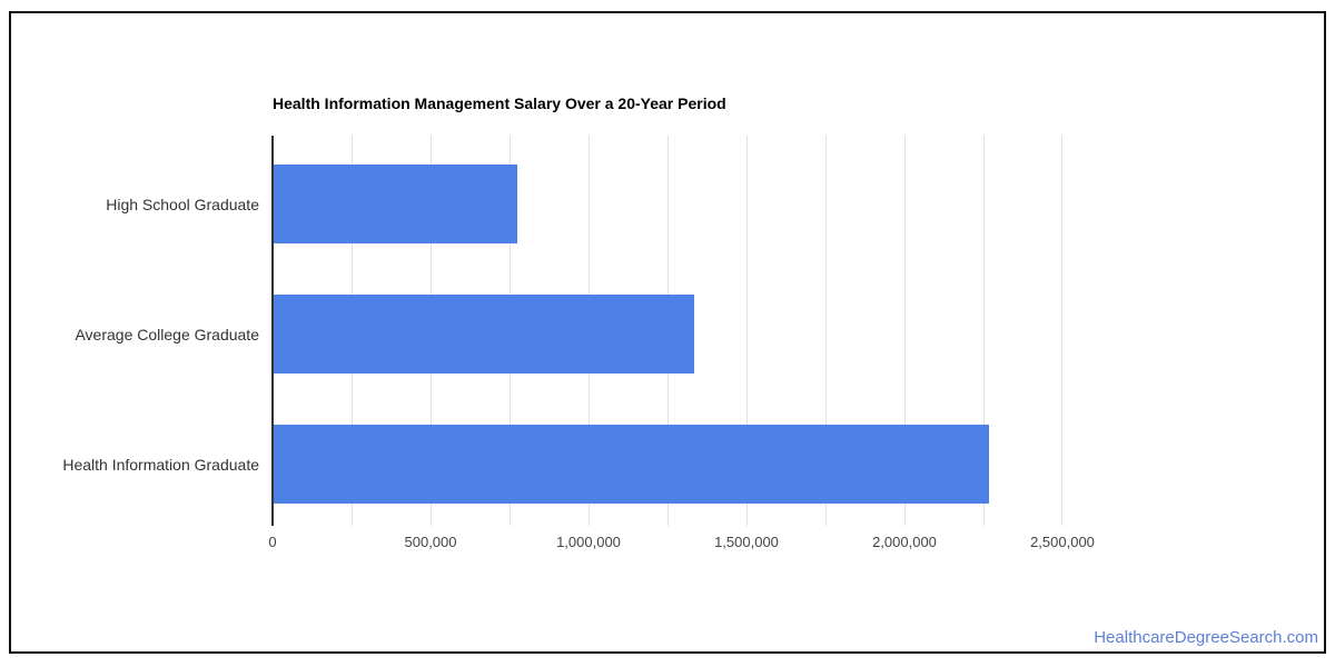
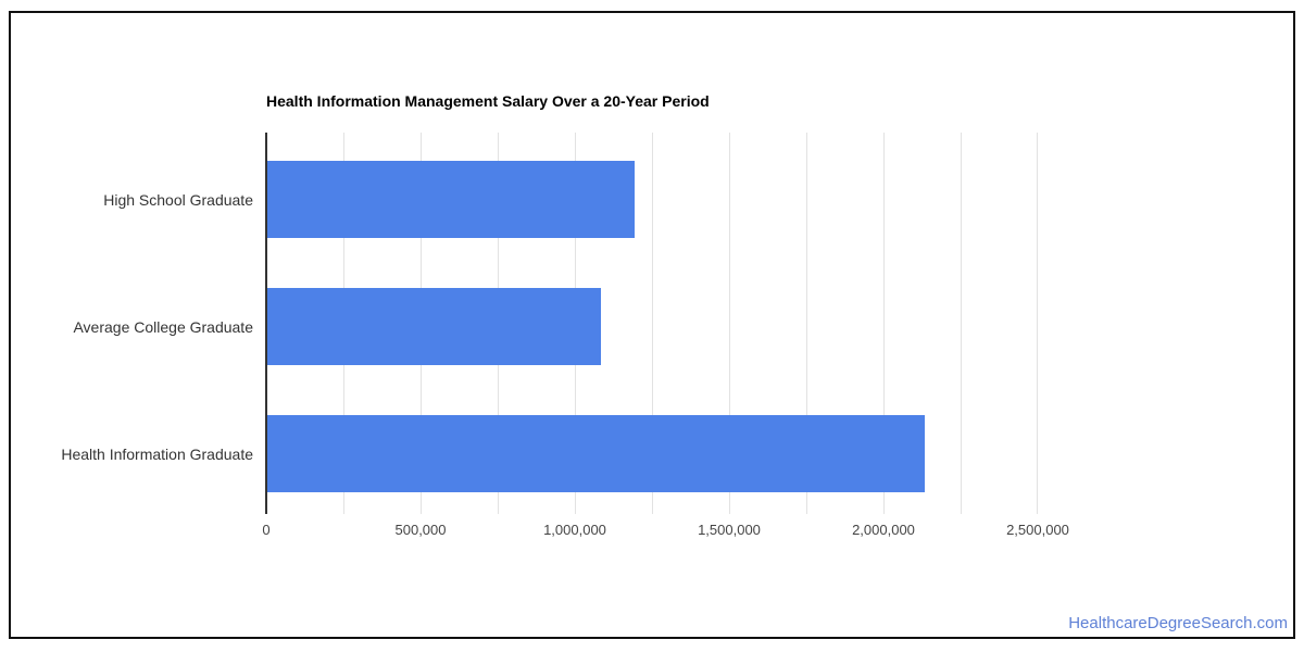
High School Graduate: 770000 -> 1190000
Average College Graduate: 1330000 -> 1080000
Health Information Graduate: 2260000 -> 2130000
